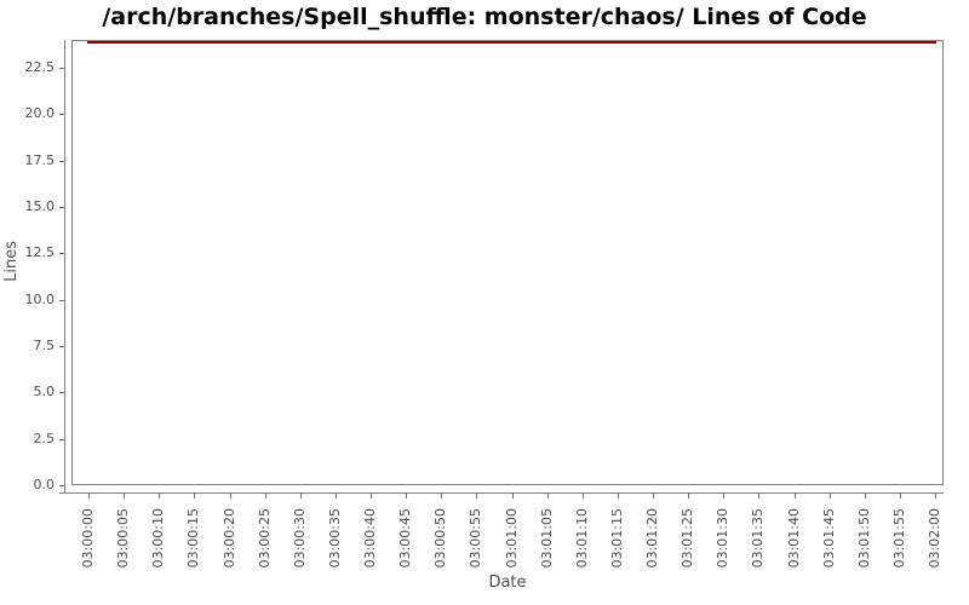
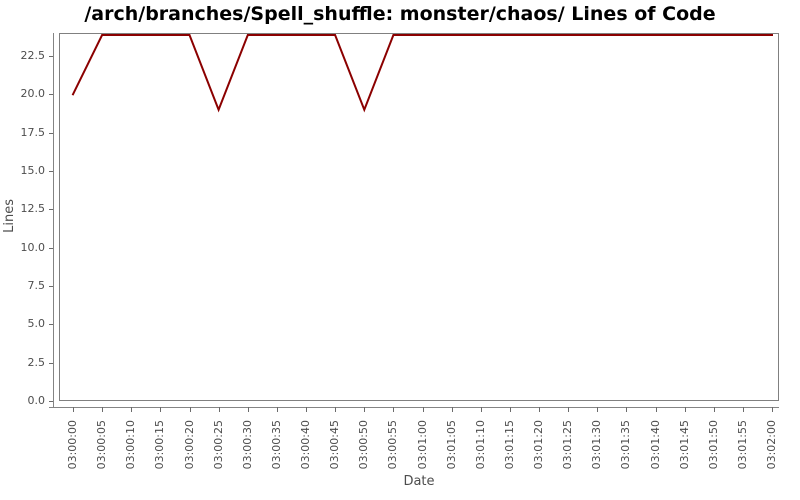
03:00:00: 24 -> 20
03:00:25: 24 -> 19
03:00:50: 24 -> 19
